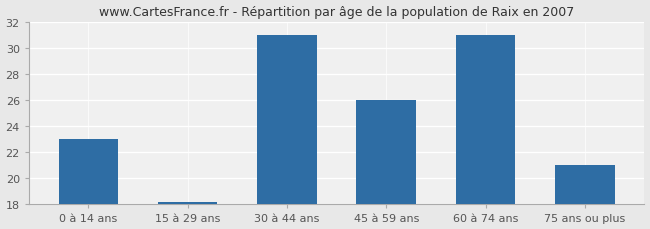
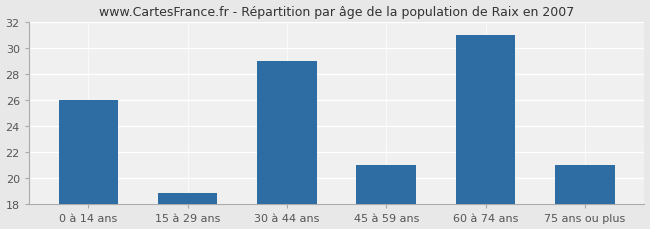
0 à 14 ans: 23.0 -> 26.0
15 à 29 ans: 18.1 -> 18.9
30 à 44 ans: 31.0 -> 29.0
45 à 59 ans: 26.0 -> 21.0
